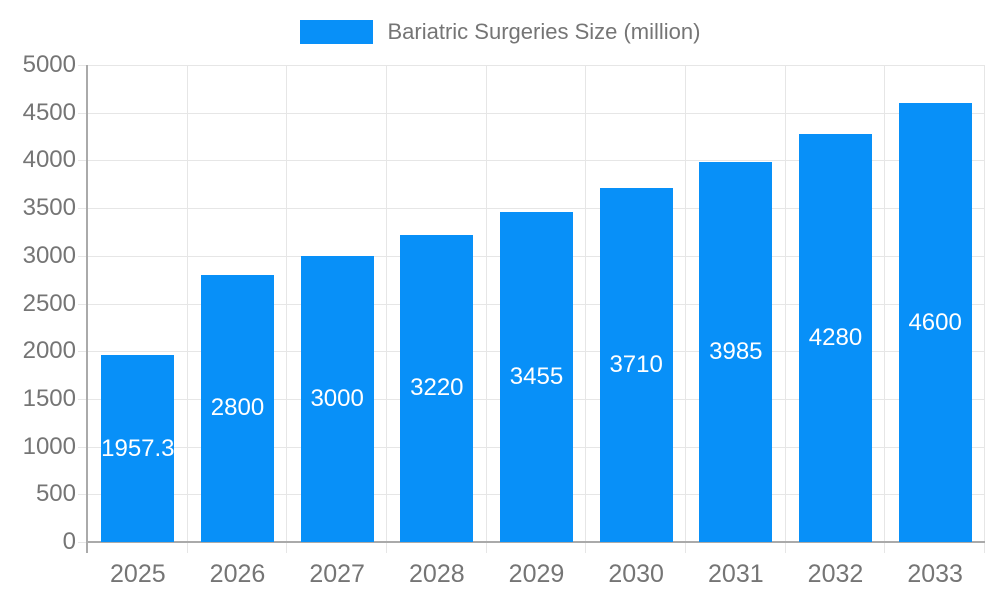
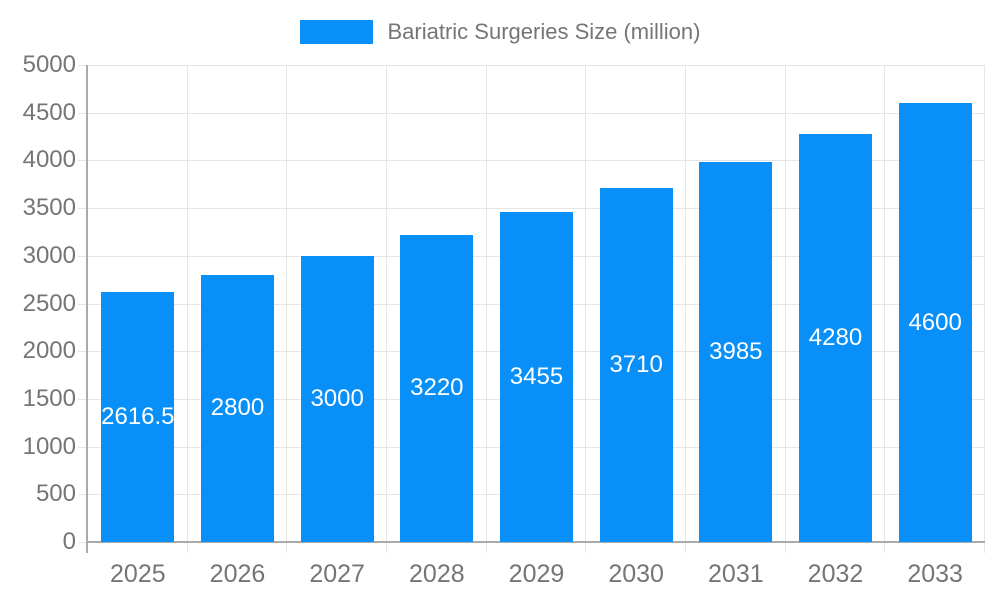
2025: 1957.3 -> 2616.5
